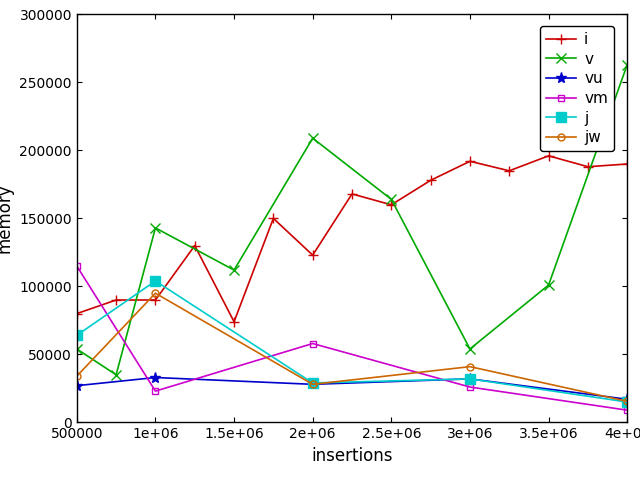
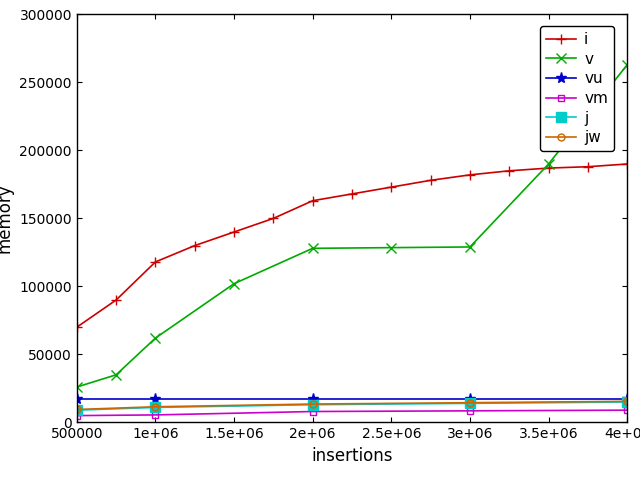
i/500000: 80000 -> 70000
v/500000: 54000 -> 26000
vu/500000: 27000 -> 17000
vm/500000: 115000 -> 5000
j/500000: 64000 -> 9000
jw/500000: 34000 -> 10000
i/1e+06: 90000 -> 118000
v/1e+06: 143000 -> 62000
vu/1e+06: 33000 -> 17000
vm/1e+06: 23000 -> 6000
j/1e+06: 104000 -> 11000
jw/1e+06: 95000 -> 12000
i/1.5e+06: 74000 -> 140000
v/1.5e+06: 112000 -> 102000
i/2e+06: 123000 -> 163000
v/2e+06: 209000 -> 128000
vu/2e+06: 28000 -> 17000
vm/2e+06: 58000 -> 8000
j/2e+06: 29000 -> 13000
jw/2e+06: 28000 -> 14000
i/2.5e+06: 160000 -> 173000
v/2.5e+06: 164000 -> 128000
i/3e+06: 192000 -> 182000
v/3e+06: 54000 -> 129000
vu/3e+06: 32000 -> 17000
vm/3e+06: 26000 -> 8000
j/3e+06: 32000 -> 14000
jw/3e+06: 41000 -> 14000
i/3.5e+06: 196000 -> 187000
v/3.5e+06: 101000 -> 190000
